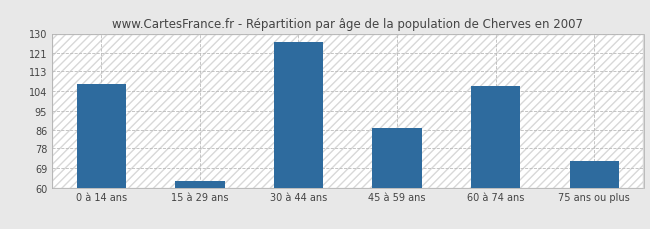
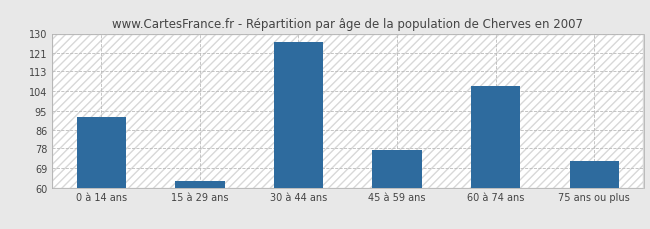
0 à 14 ans: 107 -> 92
45 à 59 ans: 87 -> 77
